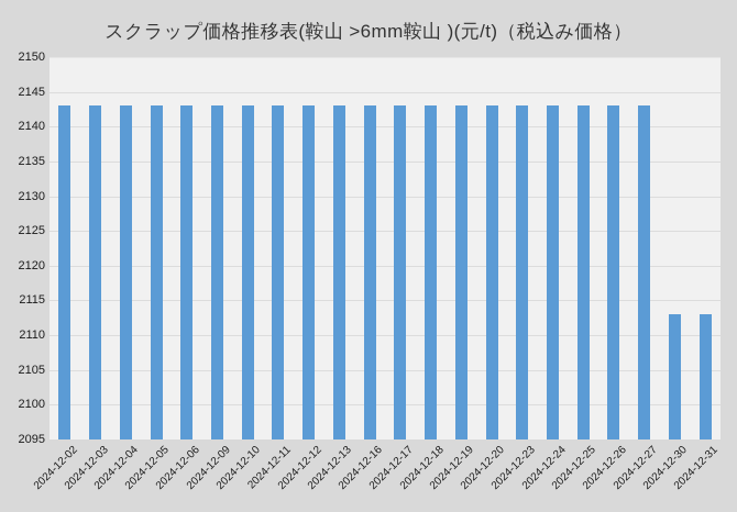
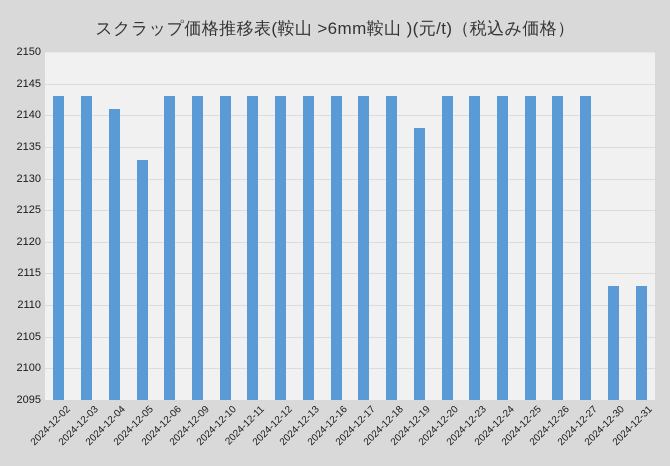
2024-12-04: 2143 -> 2141
2024-12-05: 2143 -> 2133
2024-12-19: 2143 -> 2138
